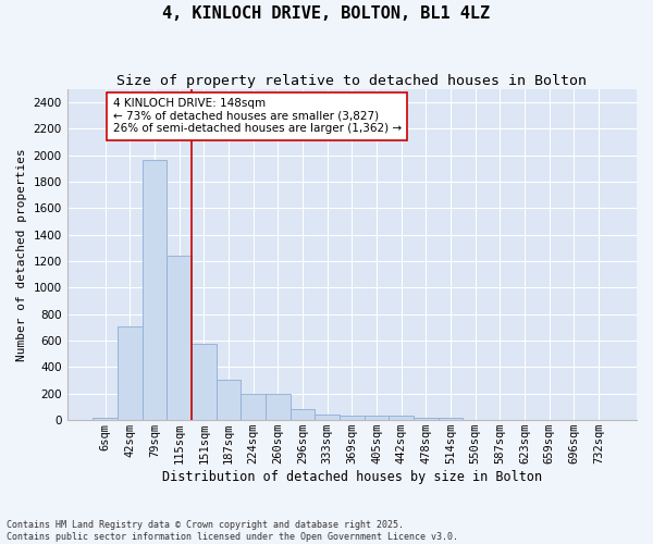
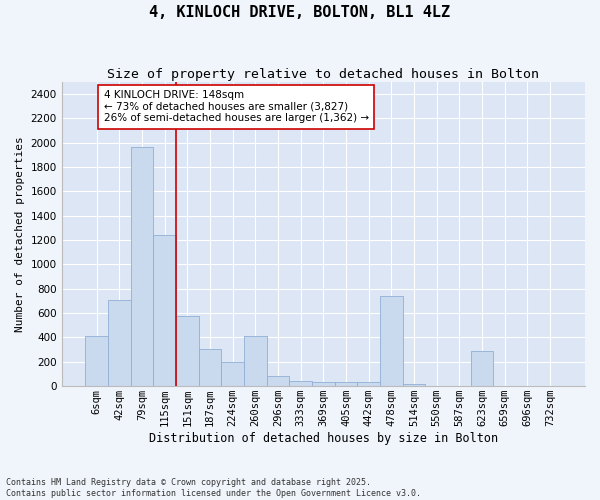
6sqm: 20 -> 410
260sqm: 200 -> 410
478sqm: 20 -> 740
623sqm: 0 -> 290
